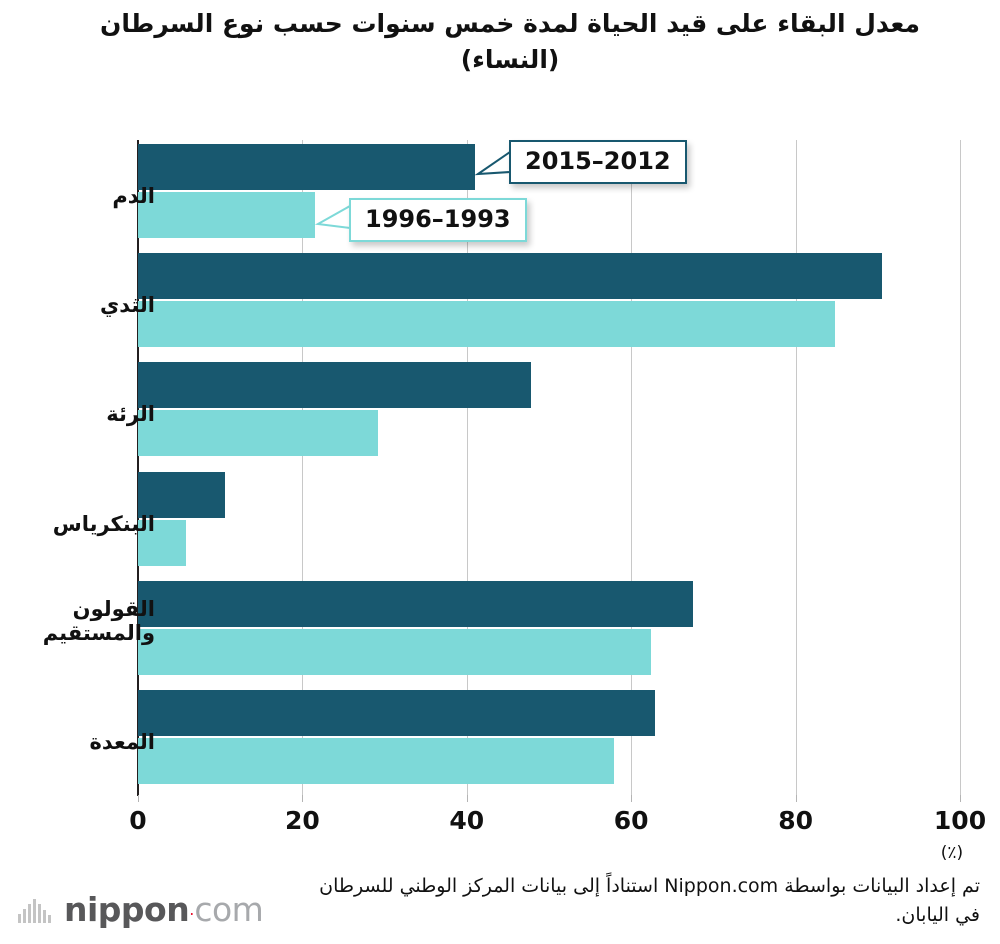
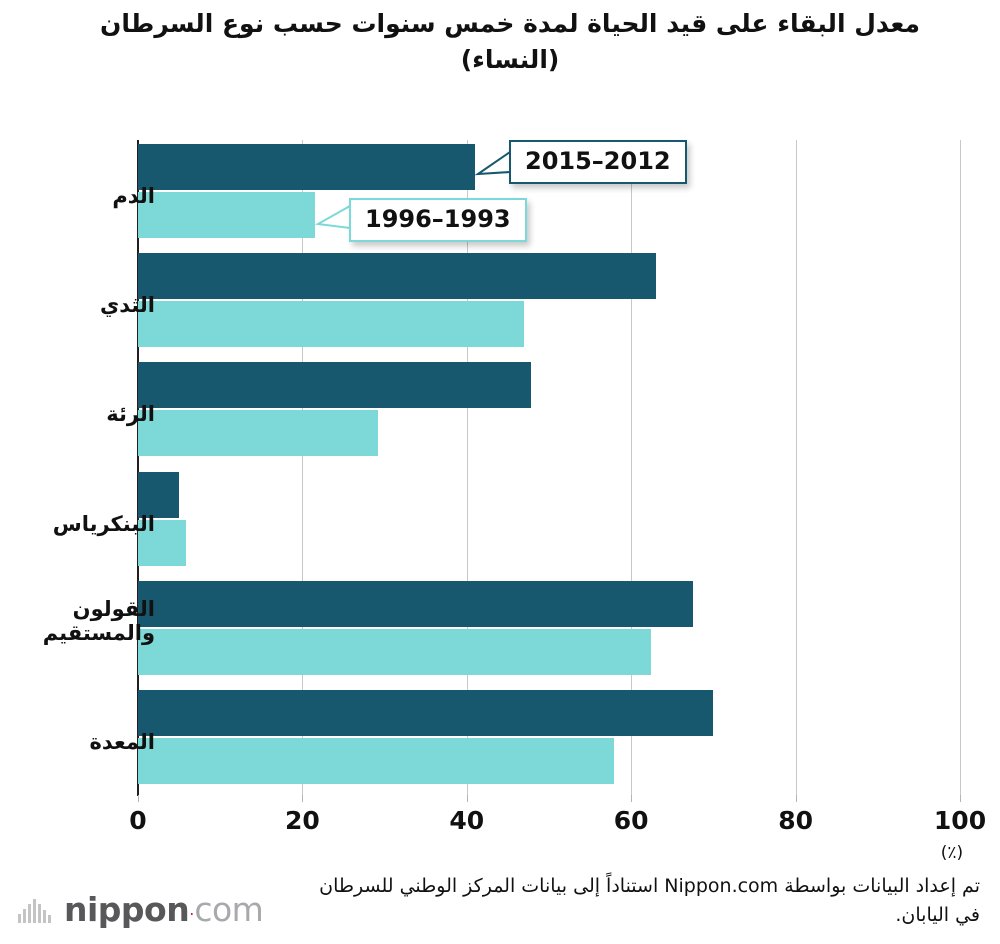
2015–2012/الثدي: 90 -> 63
1996–1993/الثدي: 85 -> 47
2015–2012/البنكرياس: 11 -> 5
2015–2012/المعدة: 63 -> 70
